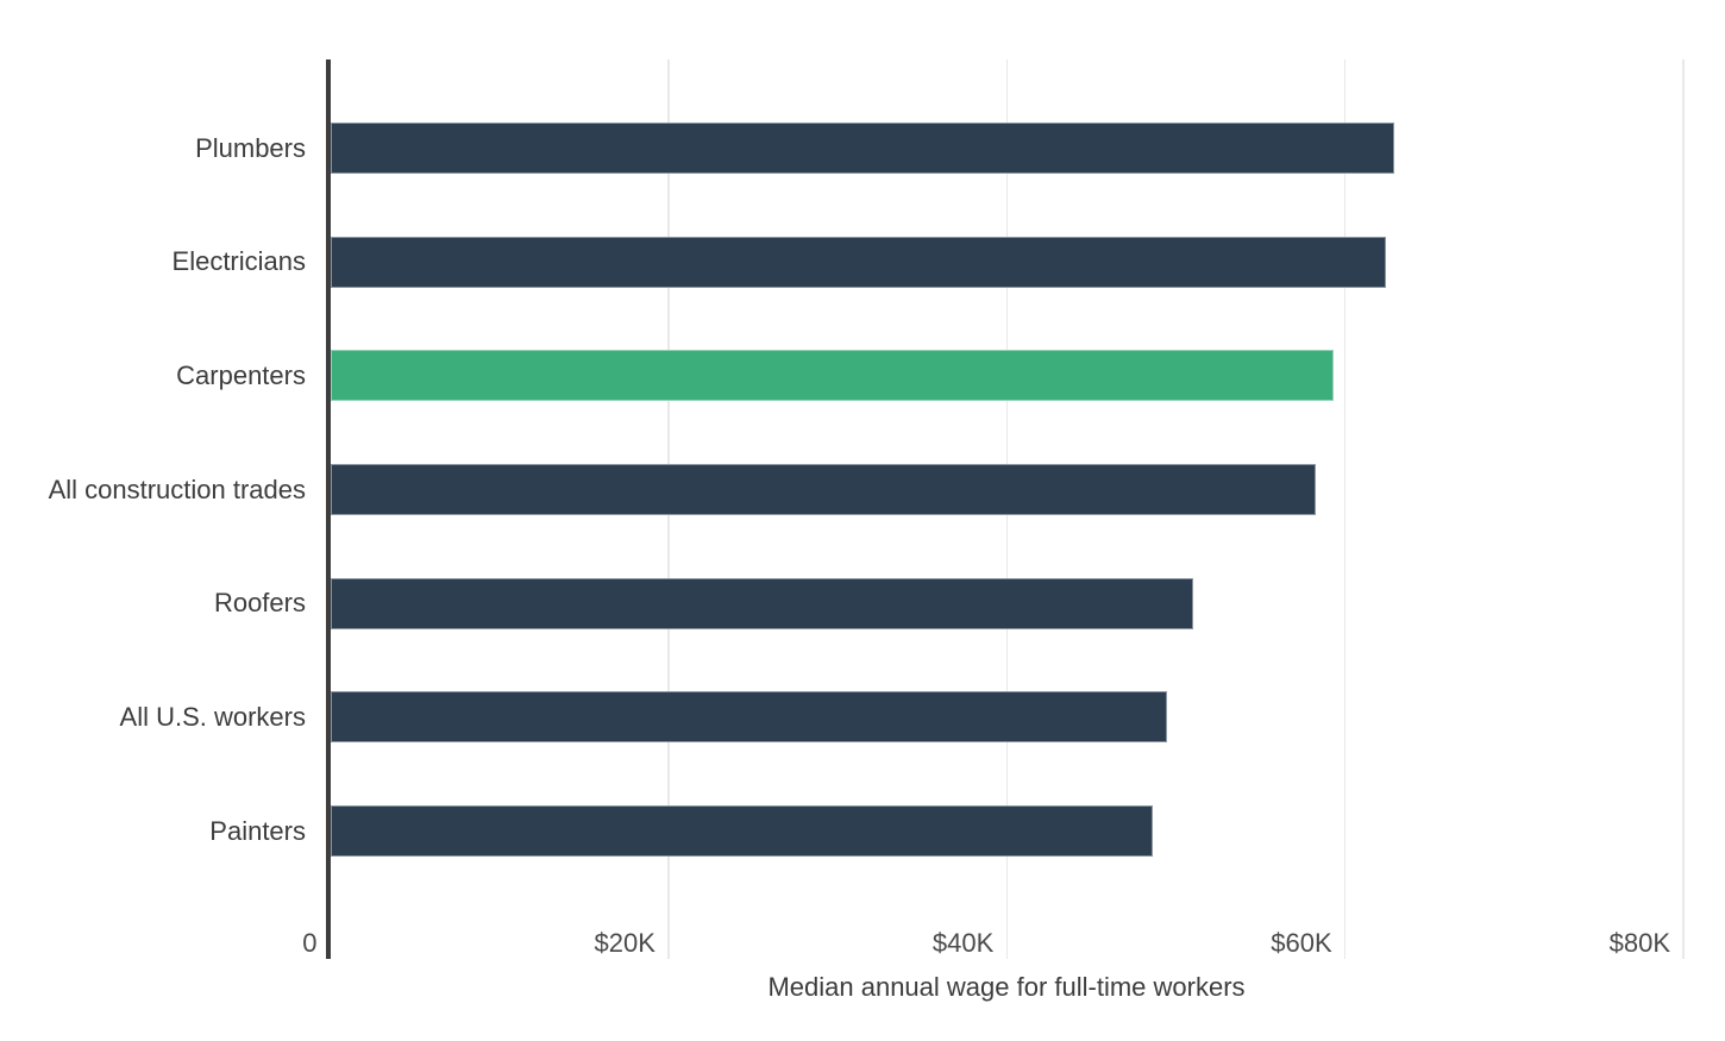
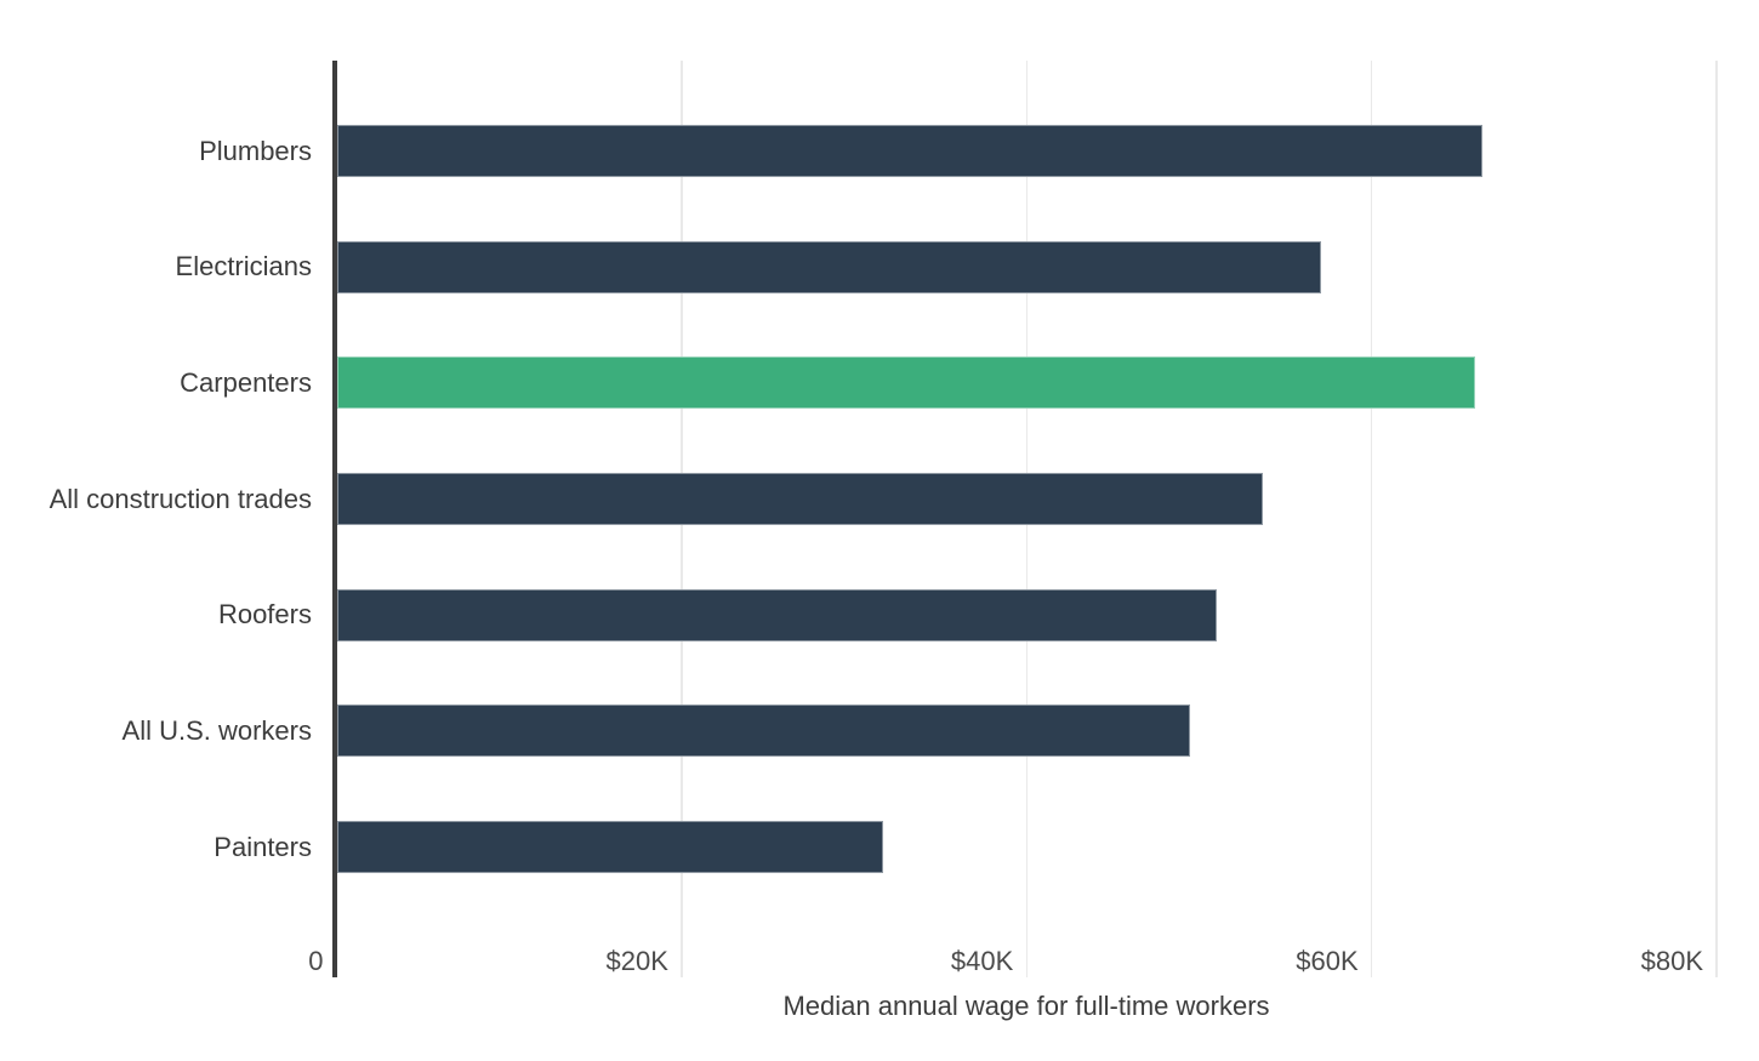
Plumbers: $62.9K -> $66.4K
Electricians: $62.4K -> $57.1K
Carpenters: $59.3K -> $66.0K
All construction trades: $58.3K -> $53.7K
Painters: $48.6K -> $31.7K
